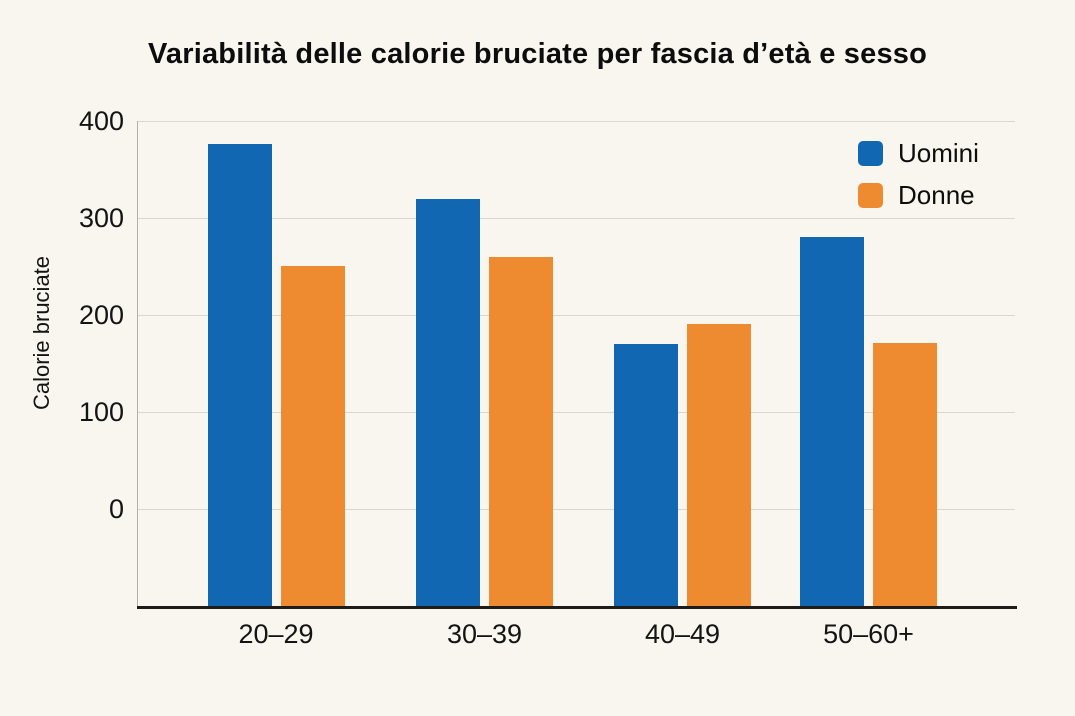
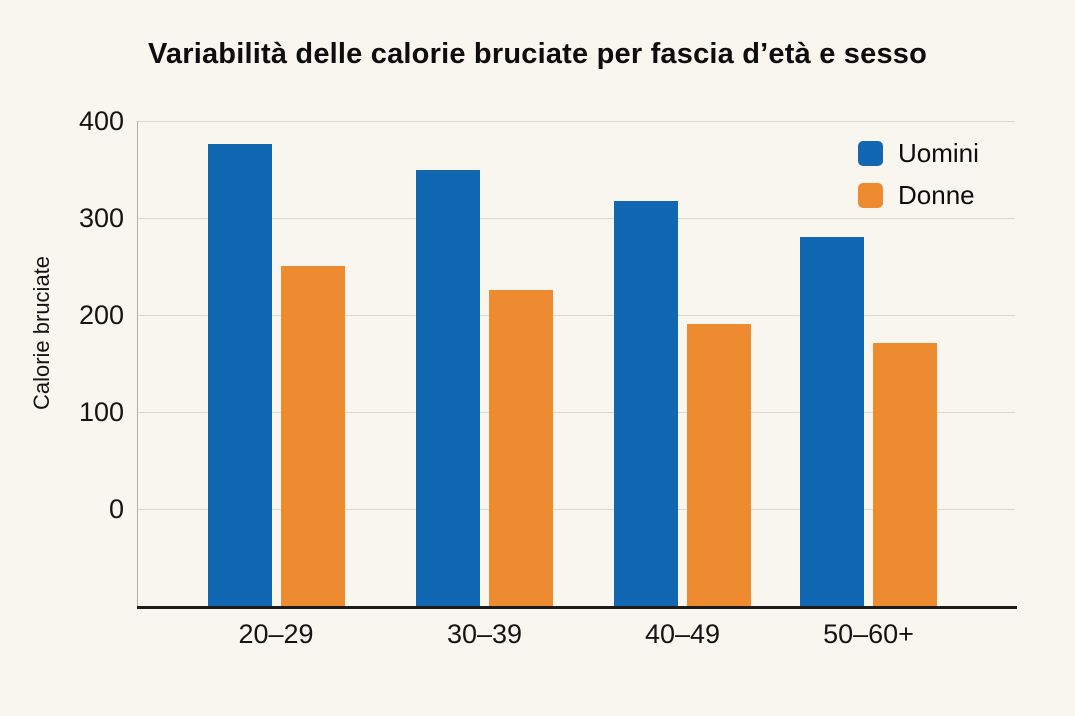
Uomini/30–39: 320 -> 350
Donne/30–39: 260 -> 230
Uomini/40–49: 170 -> 320
